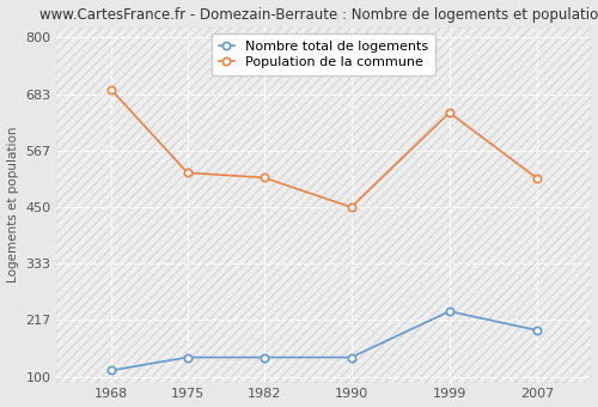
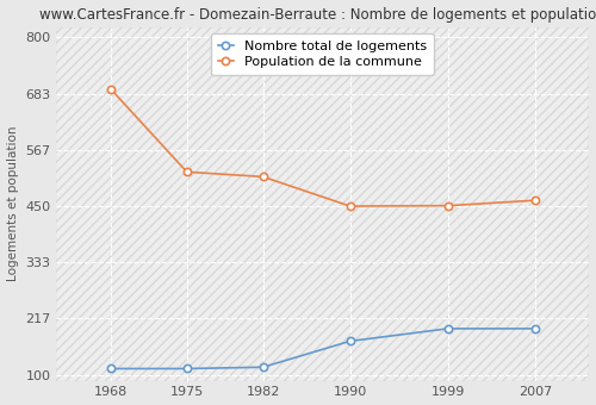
Nombre total de logements/1975: 140 -> 113
Nombre total de logements/1982: 140 -> 116
Nombre total de logements/1990: 140 -> 170
Nombre total de logements/1999: 235 -> 196
Population de la commune/1999: 645 -> 451
Population de la commune/2007: 510 -> 462
